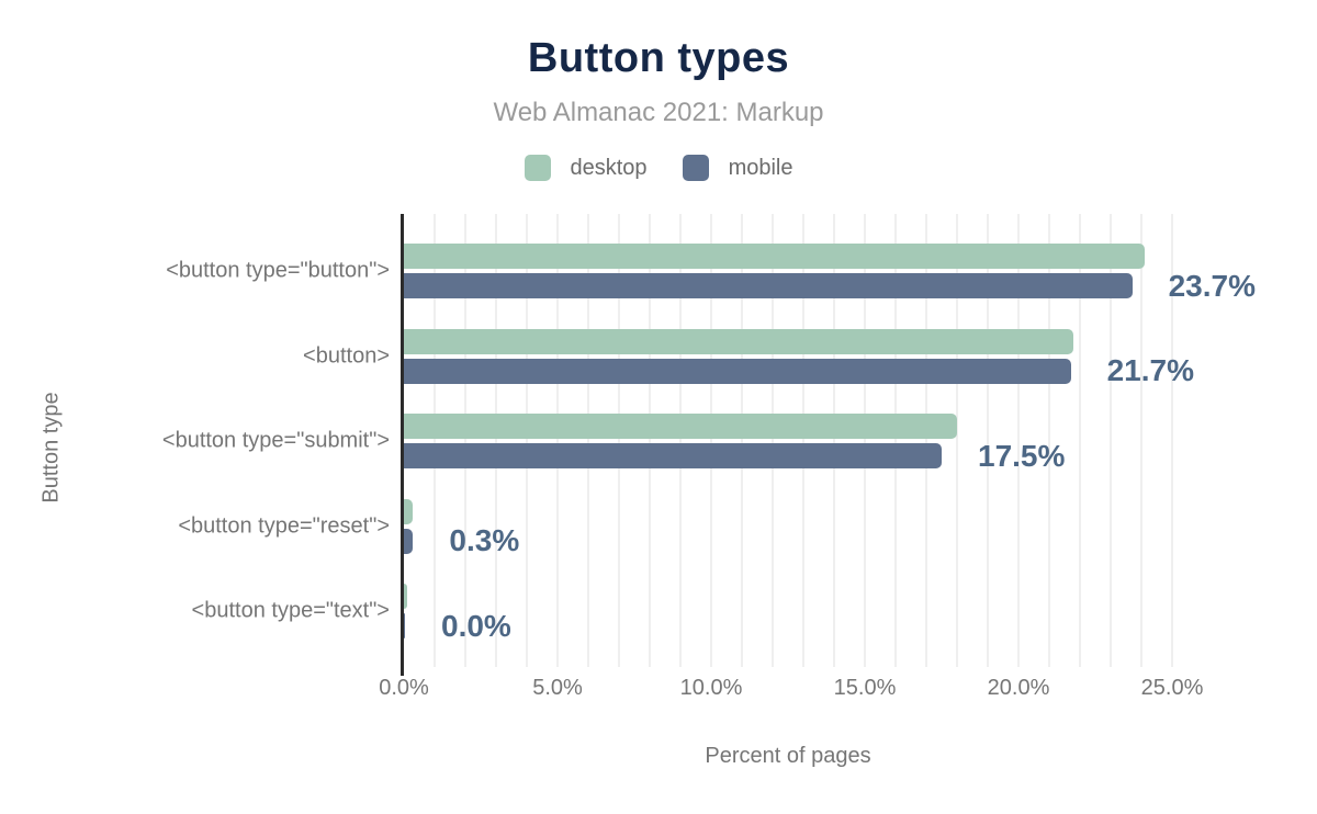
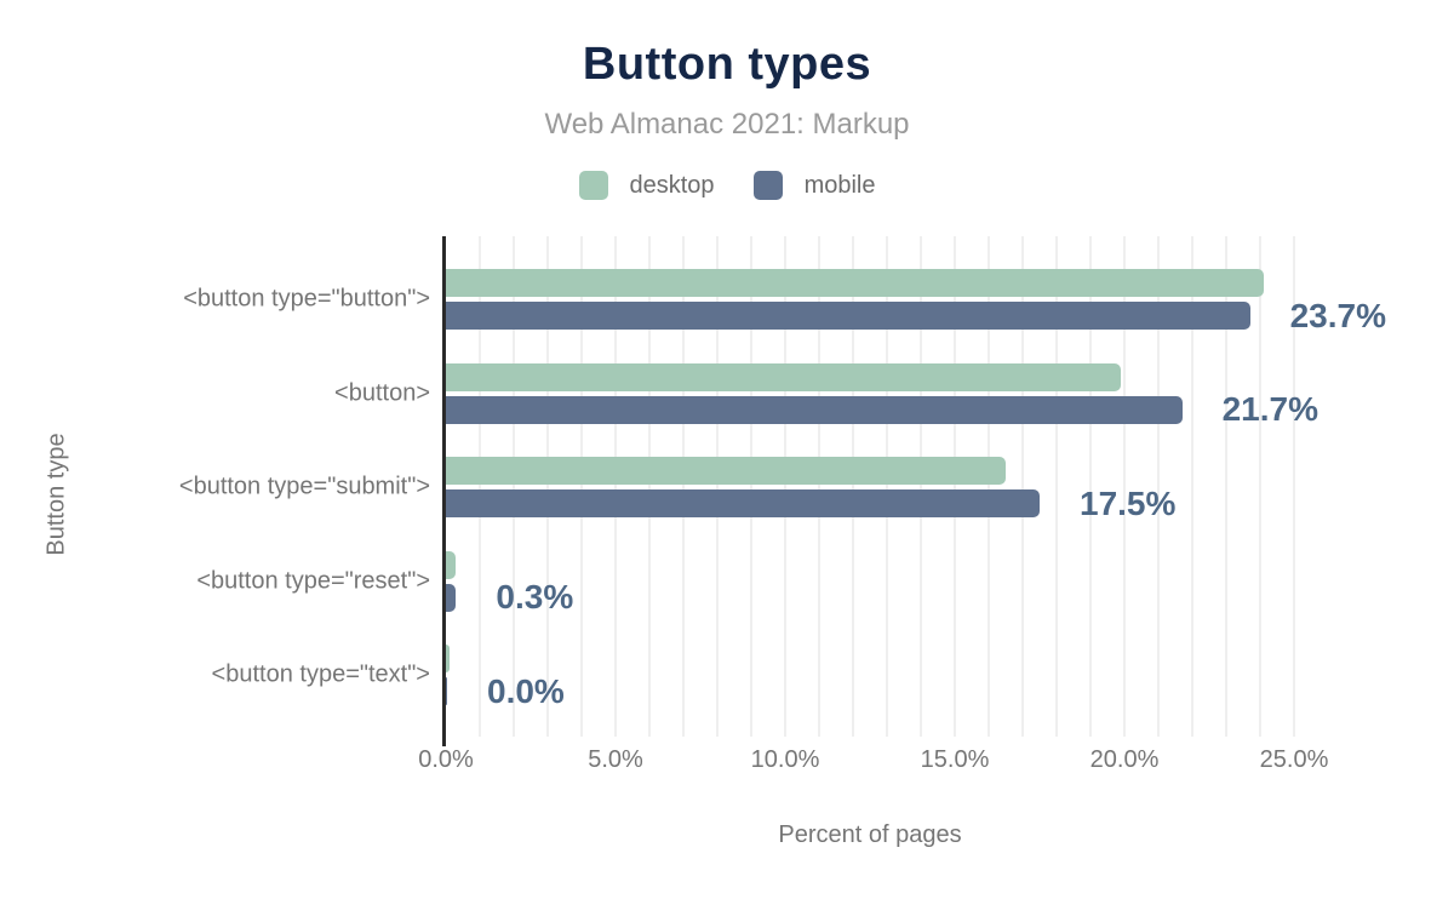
desktop/<button>: 21.8% -> 19.9%
desktop/<button type="submit">: 18.0% -> 16.5%
